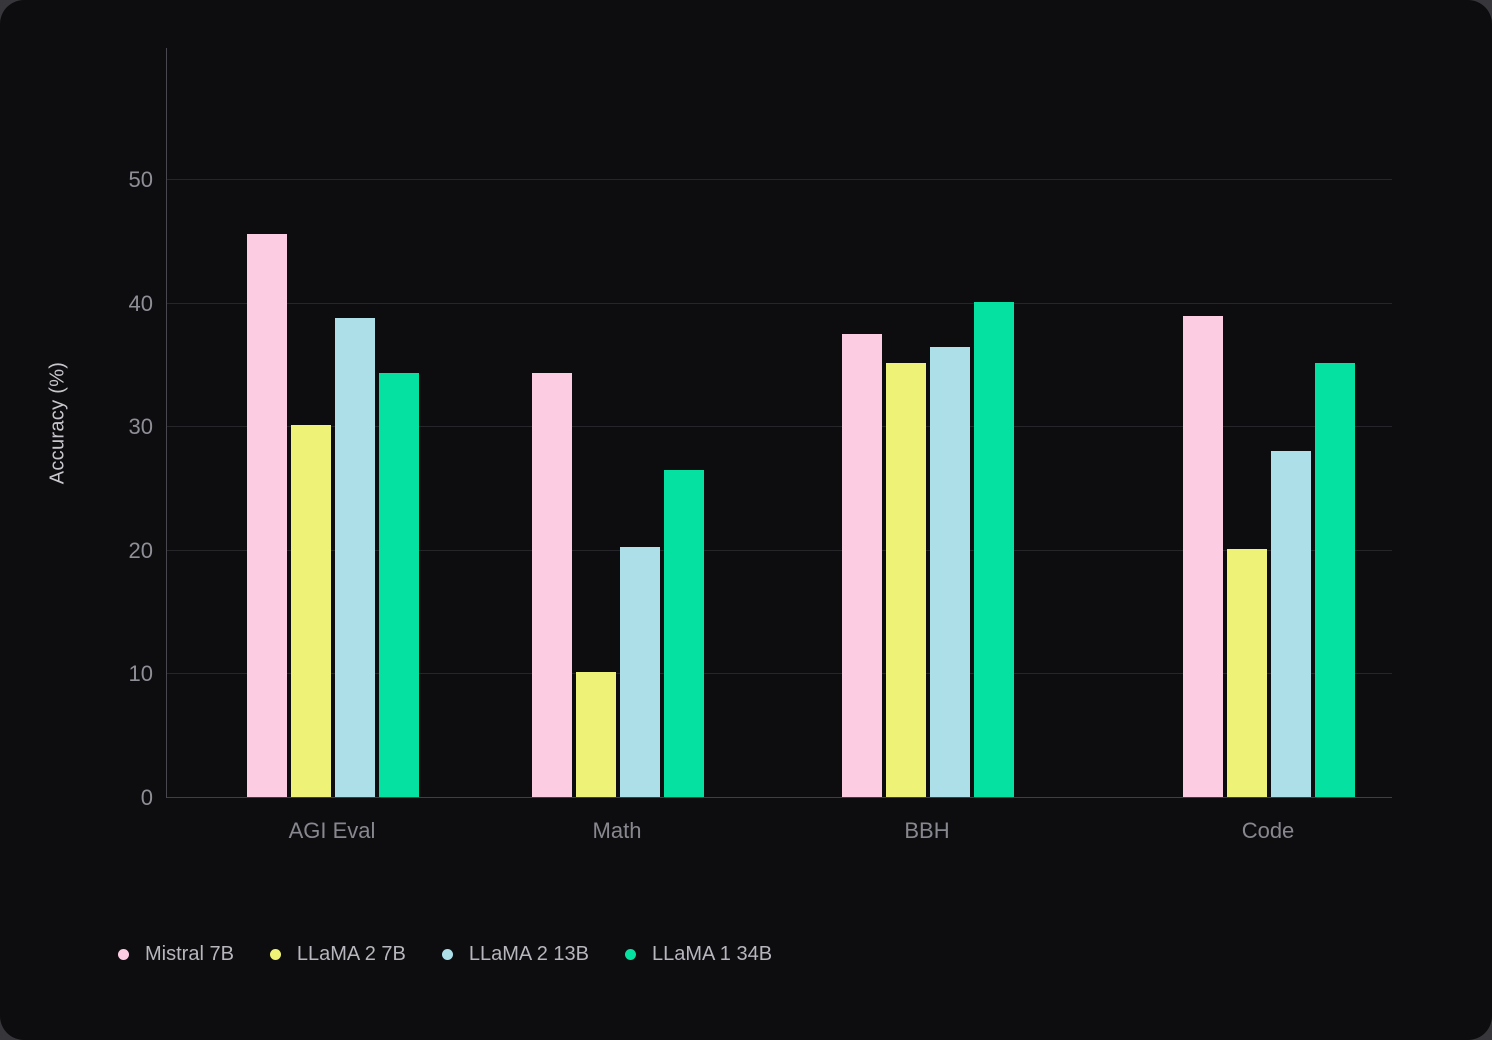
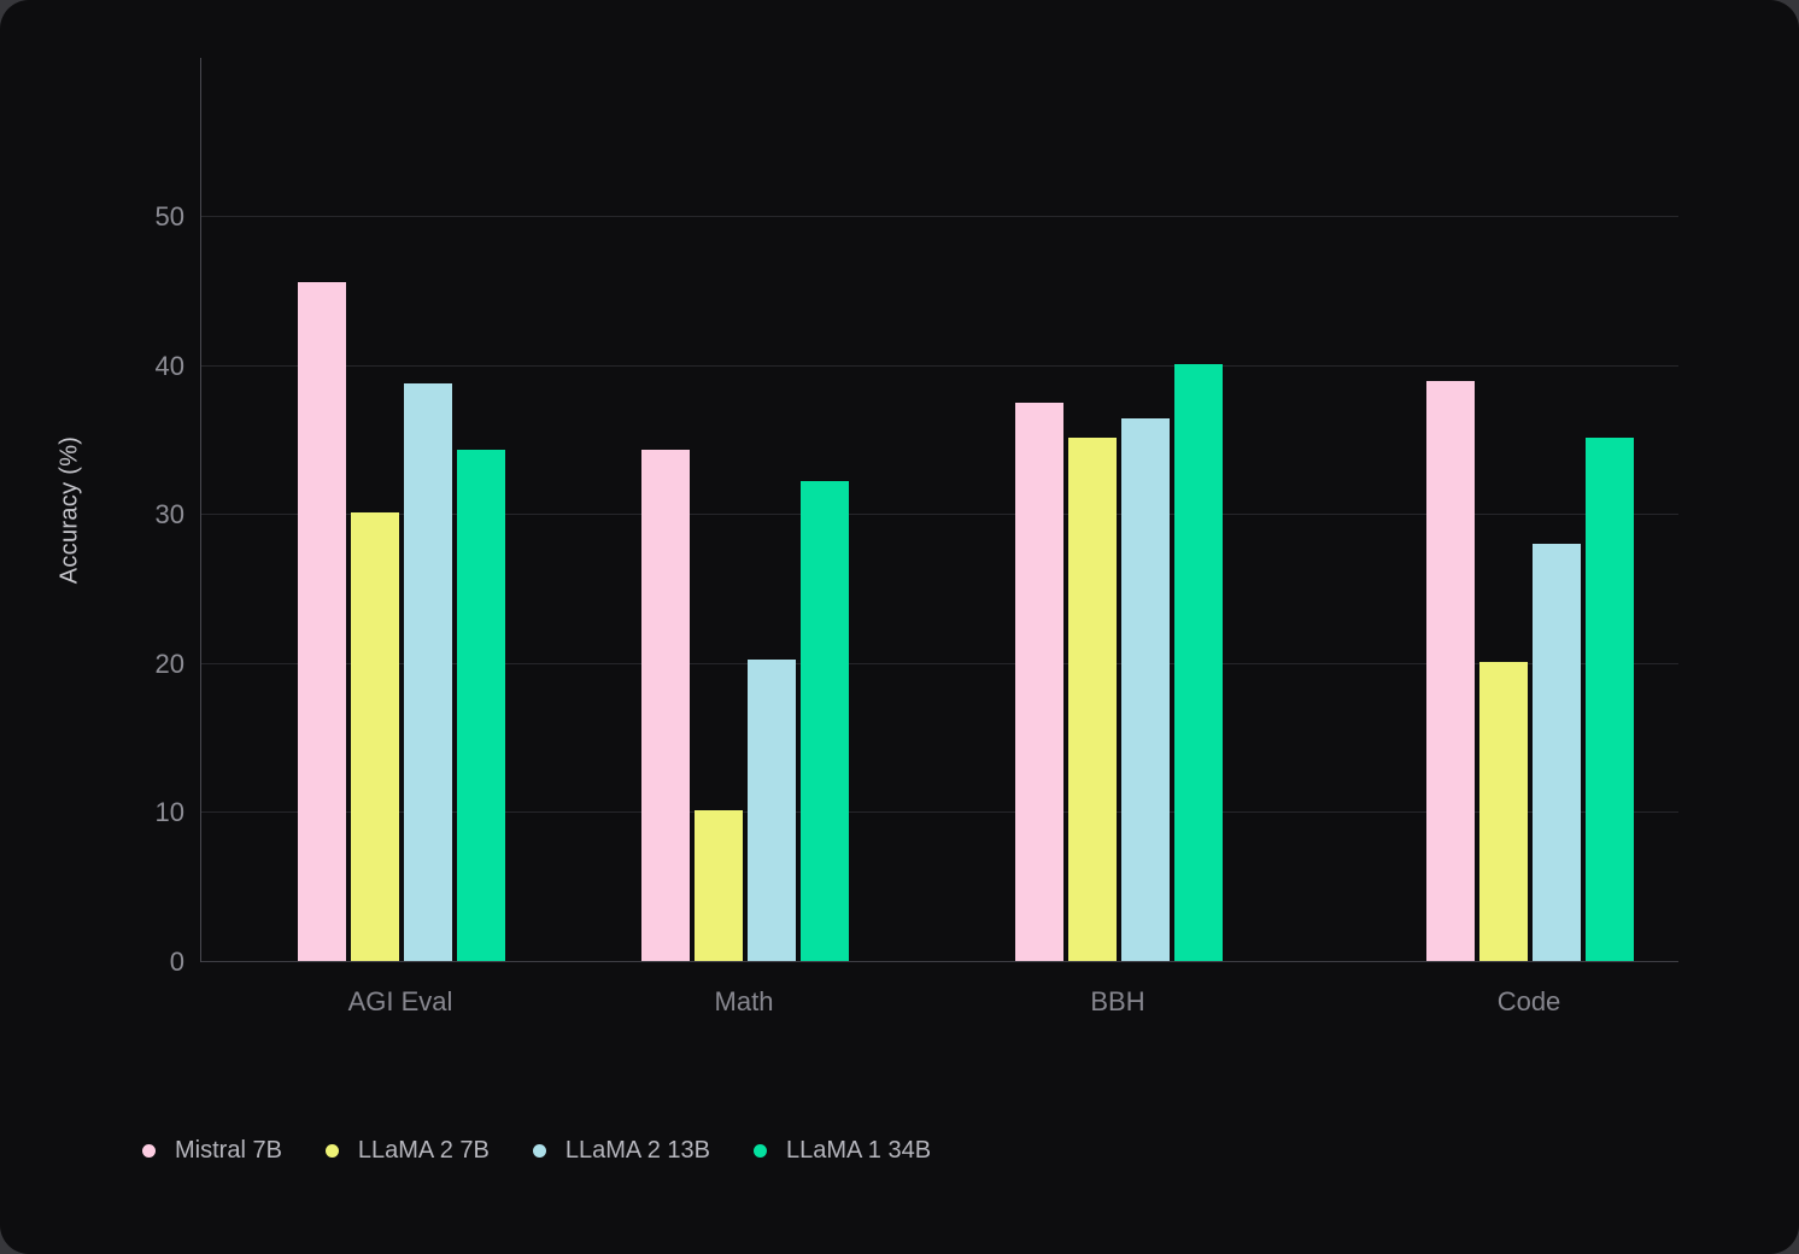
LLaMA 1 34B/Math: 26.5 -> 32.2
